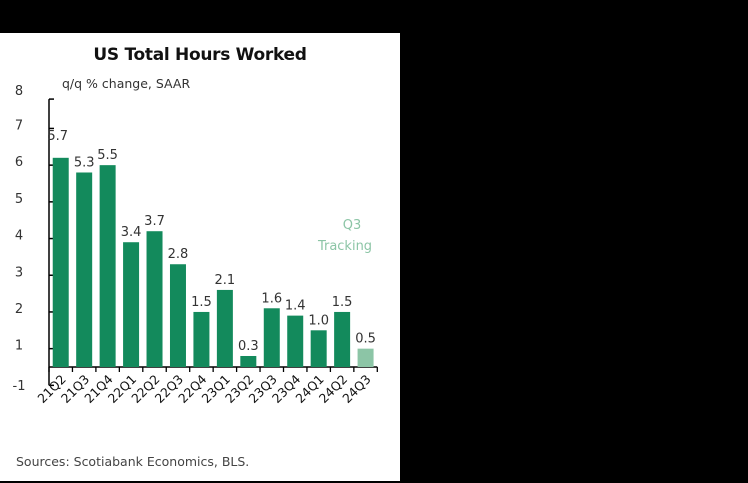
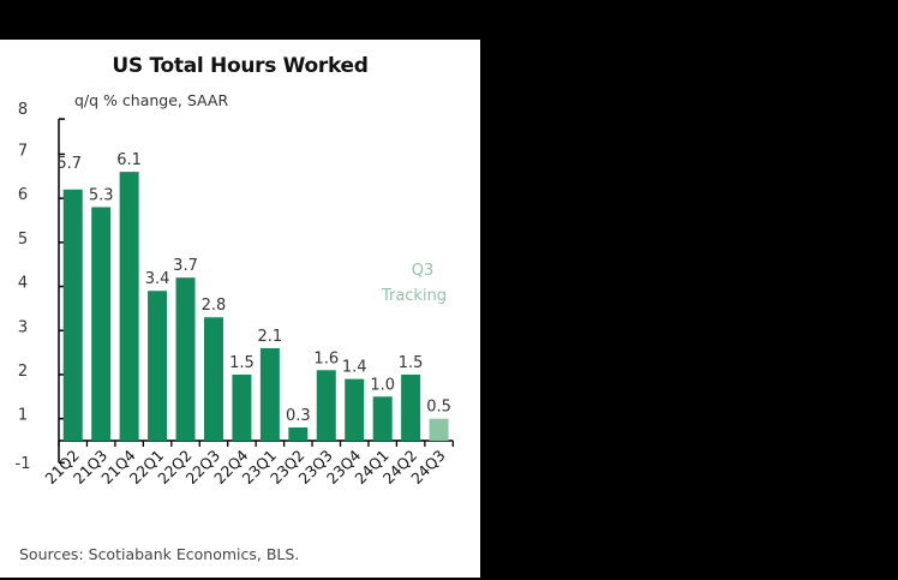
21Q4: 5.5 -> 6.1
